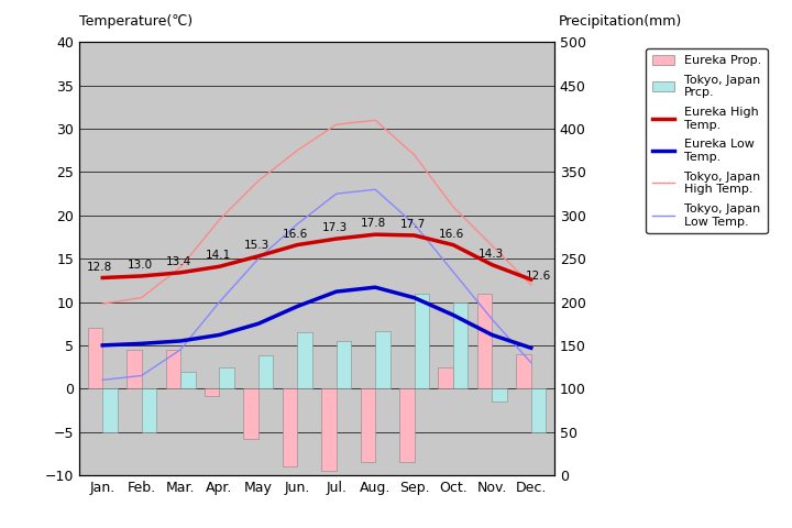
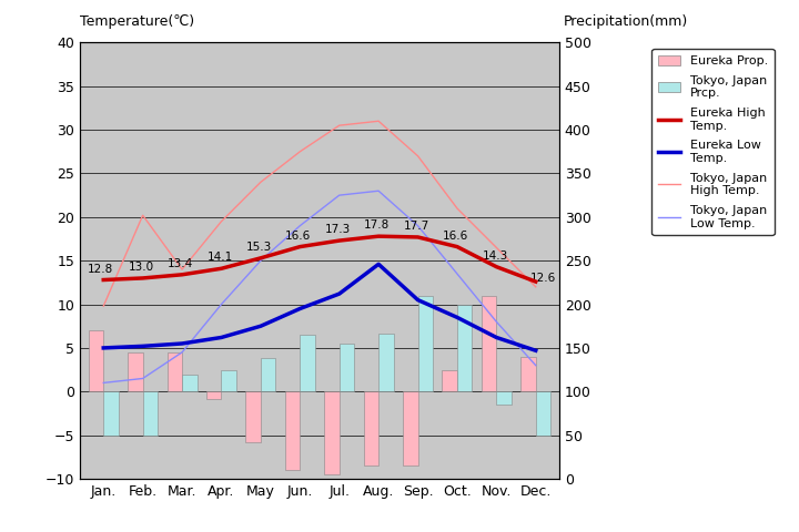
Tokyo, Japan High Temp./Feb.: 10.5 -> 20.2
Eureka Low Temp./Aug.: 11.7 -> 14.6
